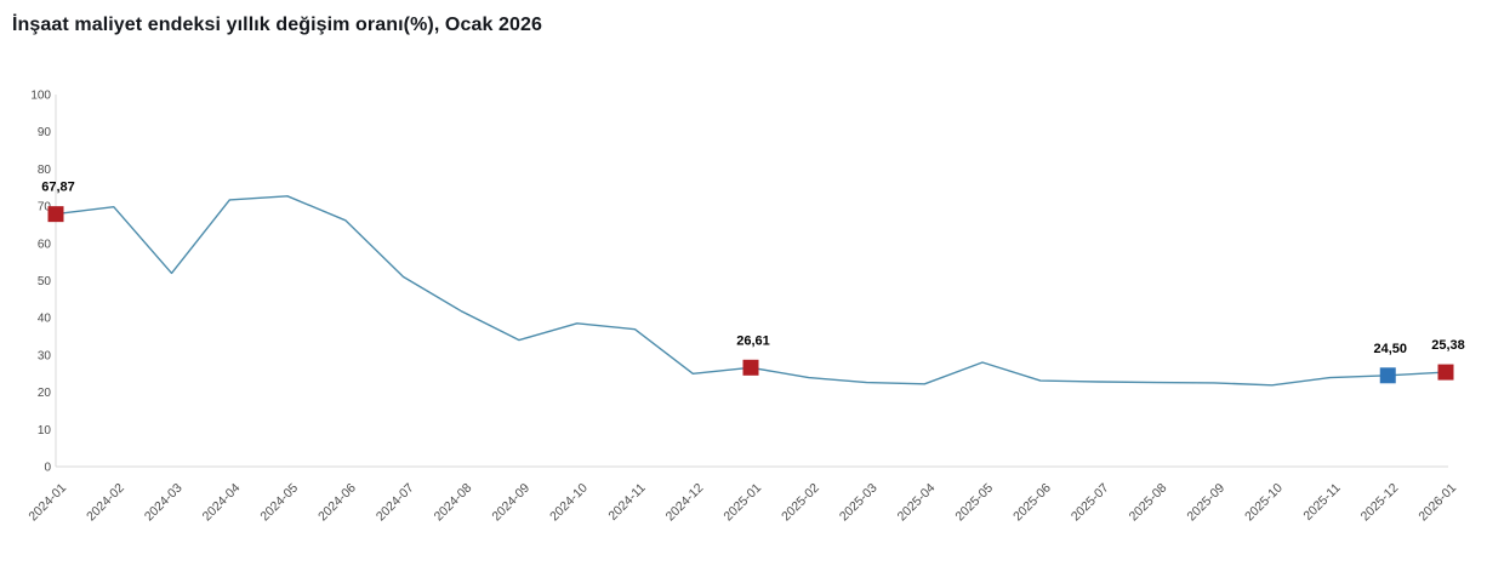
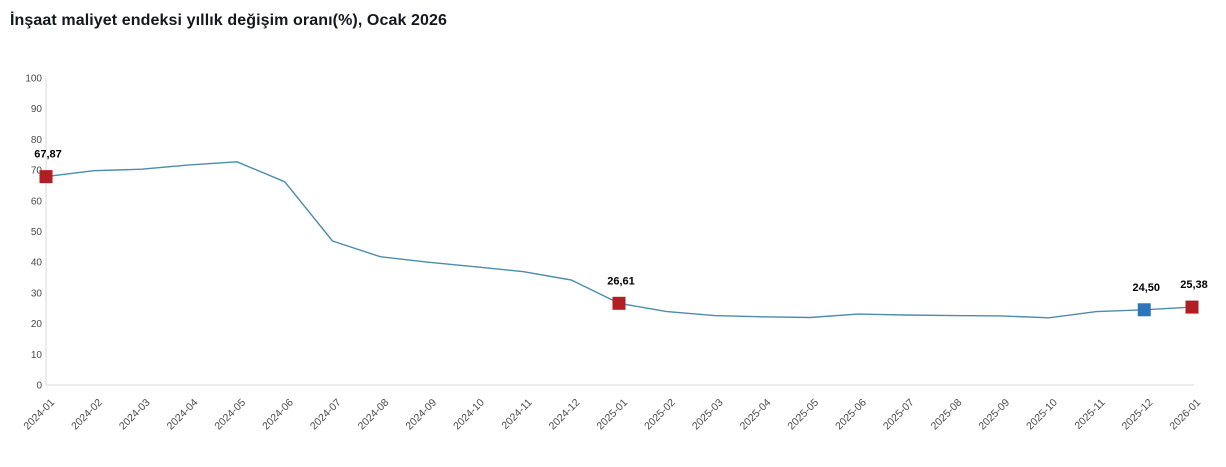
2024-03: 52 -> 70
2024-07: 51 -> 47
2024-09: 34 -> 40
2024-12: 25 -> 34
2025-05: 28 -> 22
